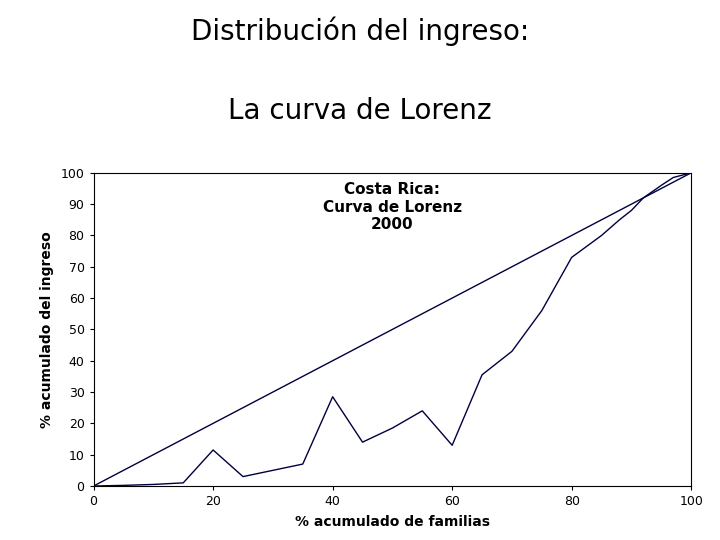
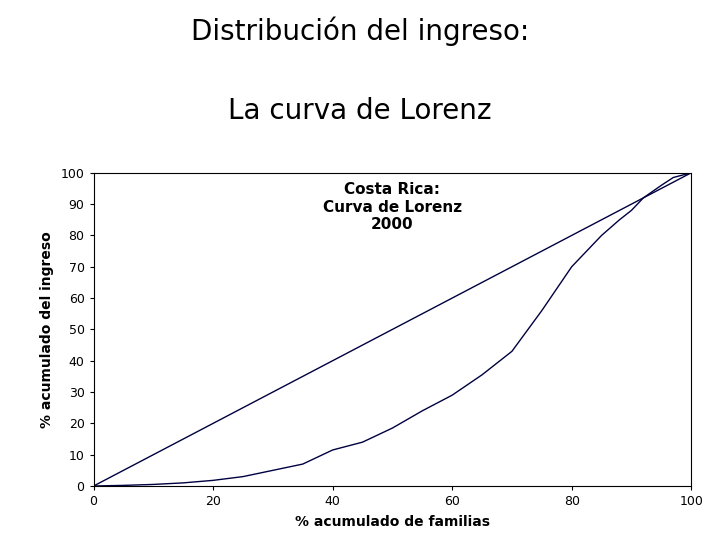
20: 11.5 -> 1.8
40: 28.5 -> 11.5
60: 13.0 -> 29.0
80: 73.0 -> 70.0
